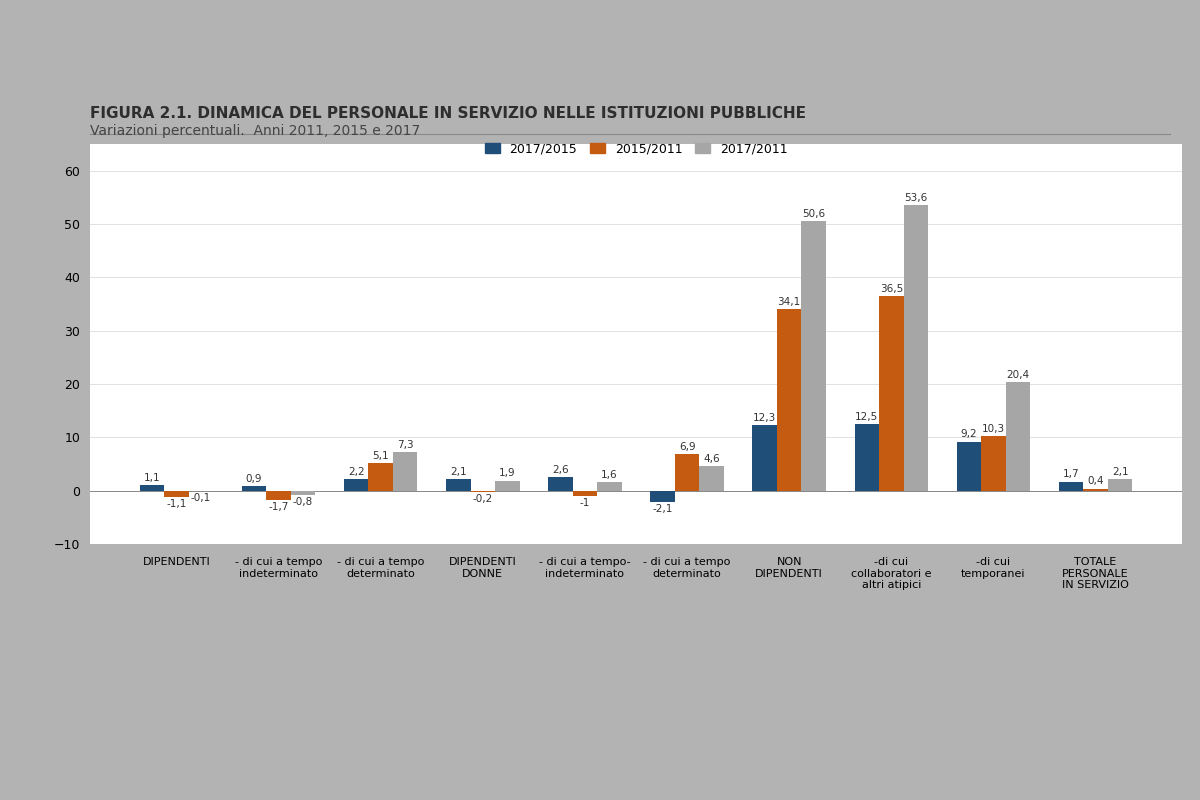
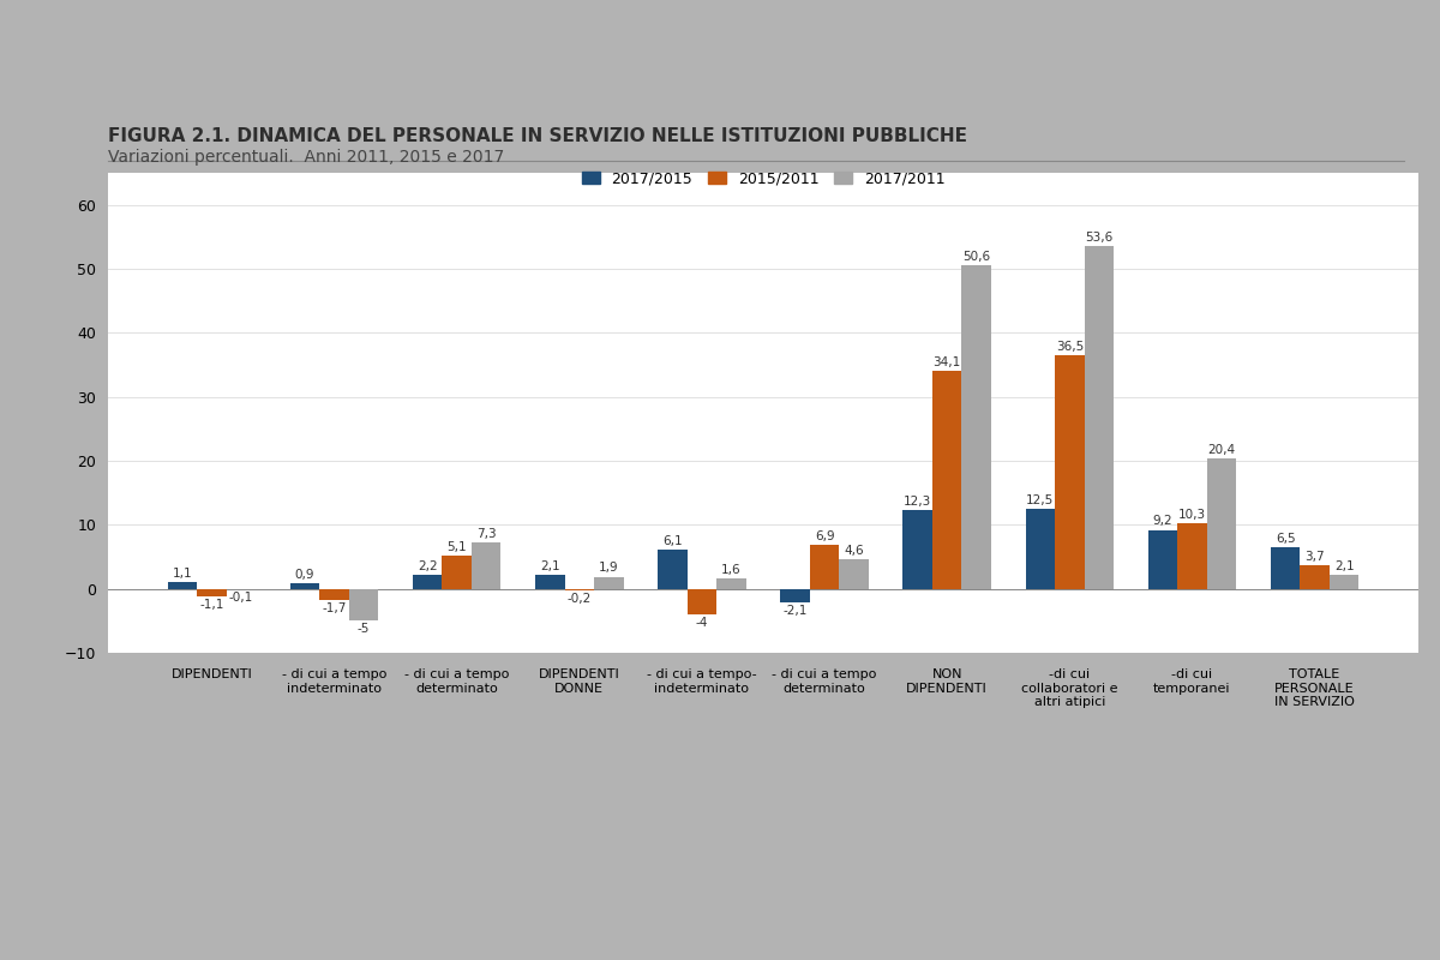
2017/2011/- di cui a tempo indeterminato: -0,8 -> -5
2017/2015/- di cui a tempo- indeterminato: 2,6 -> 6,1
2015/2011/- di cui a tempo- indeterminato: -1 -> -4
2017/2015/TOTALE PERSONALE IN SERVIZIO: 1,7 -> 6,5
2015/2011/TOTALE PERSONALE IN SERVIZIO: 0,4 -> 3,7
